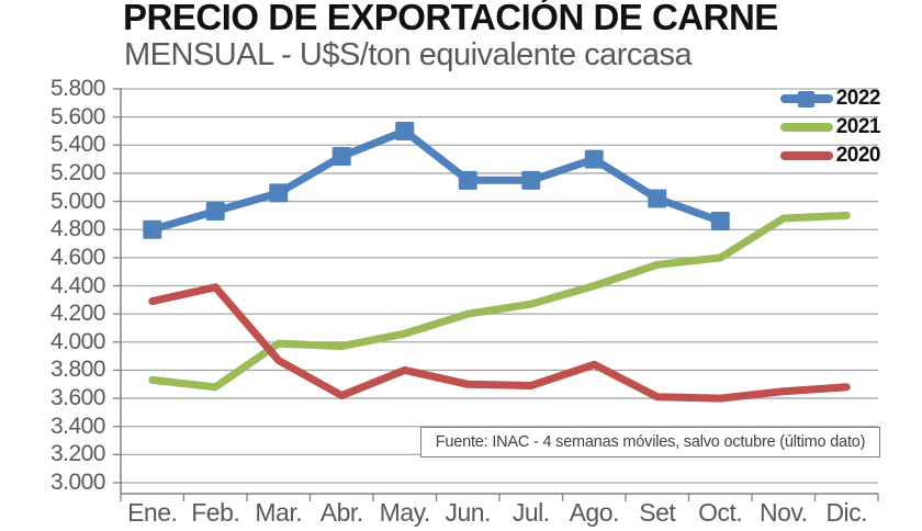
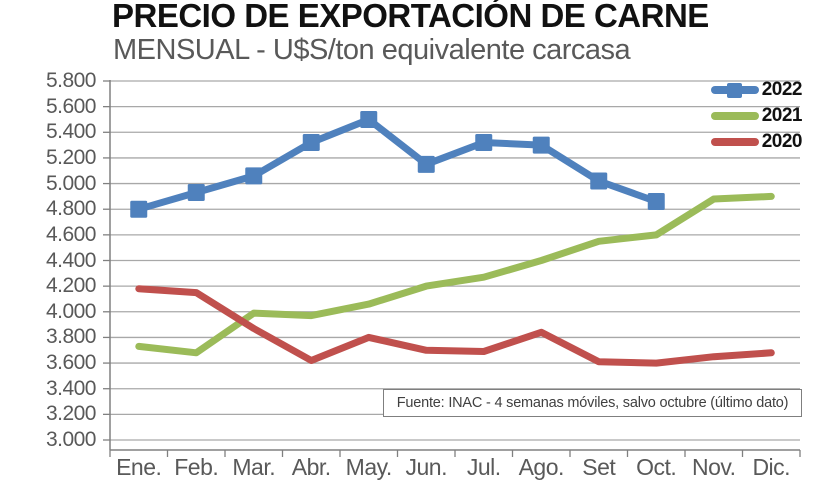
2020/Ene.: 4290 -> 4180
2020/Feb.: 4390 -> 4150
2022/Jul.: 5150 -> 5320
